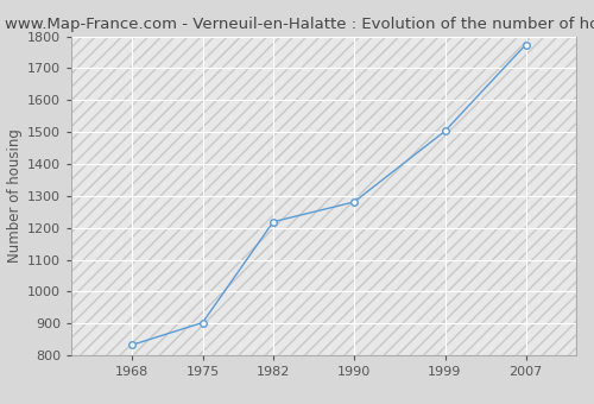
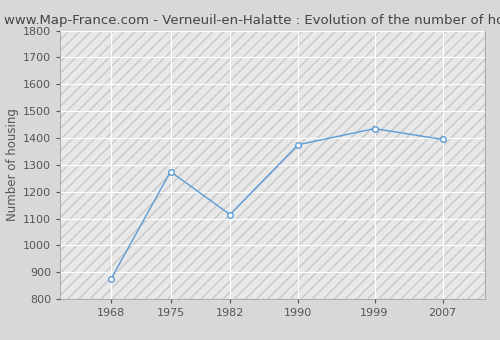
1968: 833 -> 875
1975: 903 -> 1275
1982: 1219 -> 1115
1990: 1281 -> 1375
1999: 1503 -> 1435
2007: 1774 -> 1395
